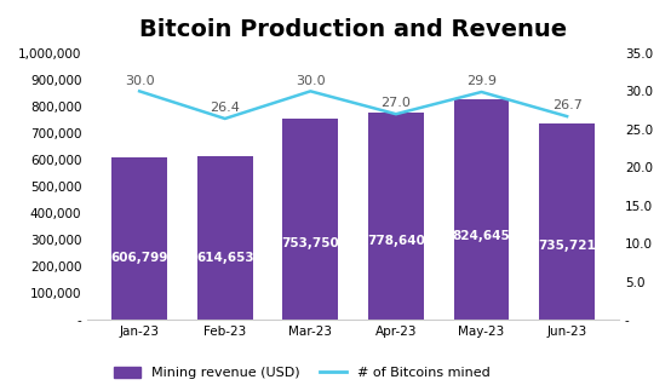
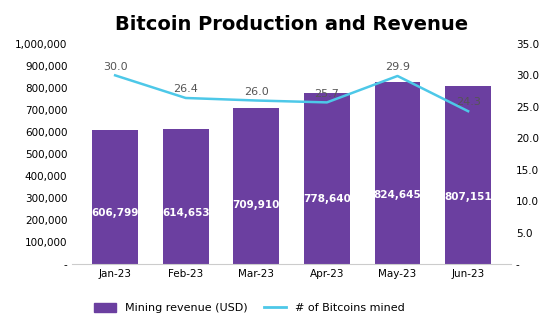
Mining revenue (USD)/Mar-23: 753,750 -> 709,910
# of Bitcoins mined/Mar-23: 30.0 -> 26.0
# of Bitcoins mined/Apr-23: 27.0 -> 25.7
Mining revenue (USD)/Jun-23: 735,721 -> 807,151
# of Bitcoins mined/Jun-23: 26.7 -> 24.3
